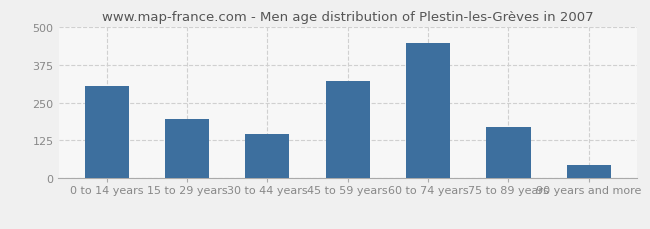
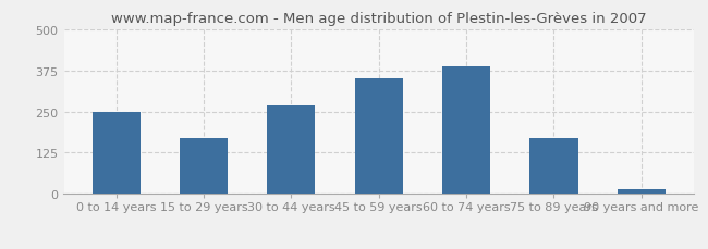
0 to 14 years: 305 -> 248
15 to 29 years: 195 -> 168
30 to 44 years: 145 -> 268
45 to 59 years: 320 -> 352
60 to 74 years: 445 -> 388
90 years and more: 45 -> 15
